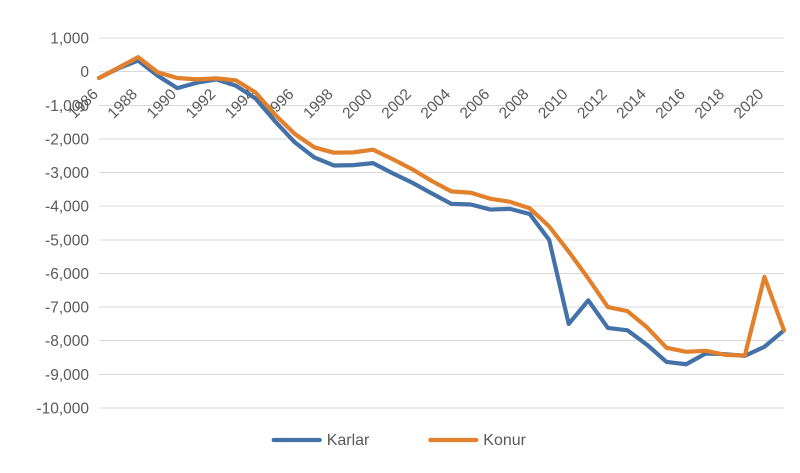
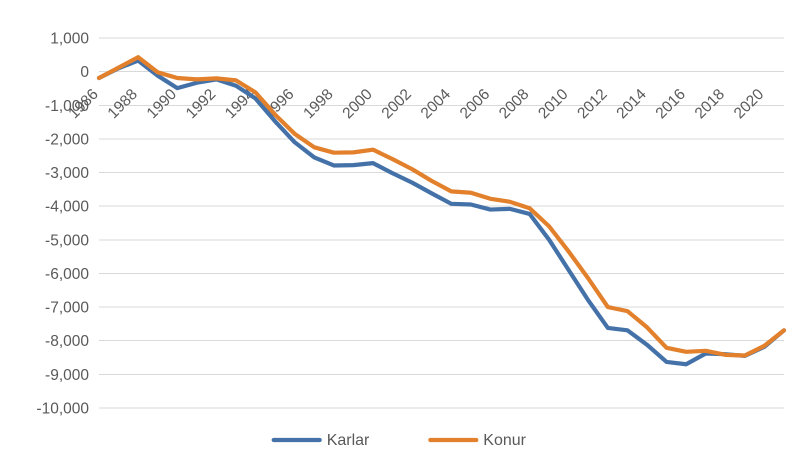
Karlar/2010: -7500 -> -5900
Konur/2020: -6100 -> -8200
